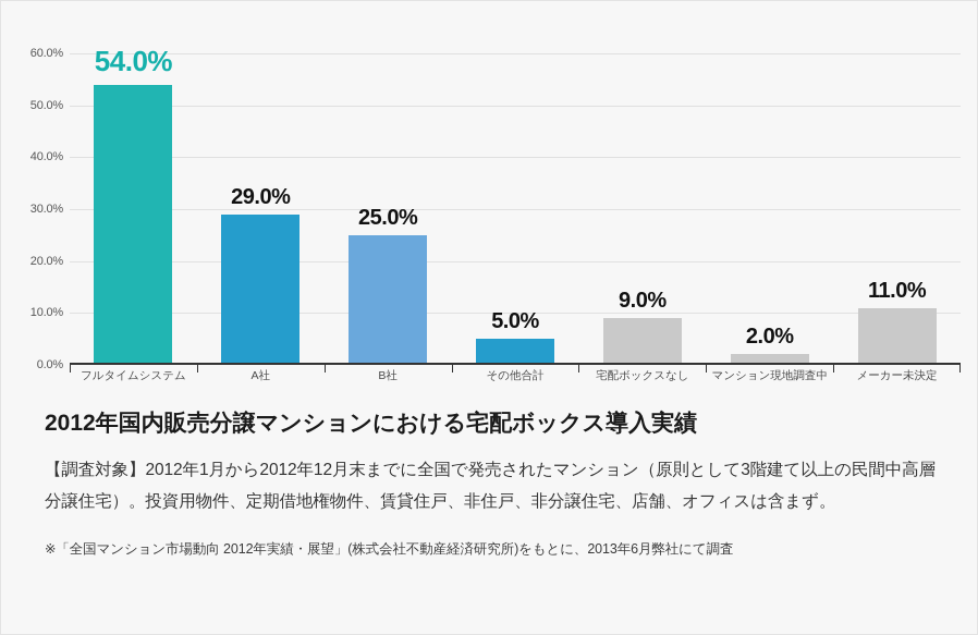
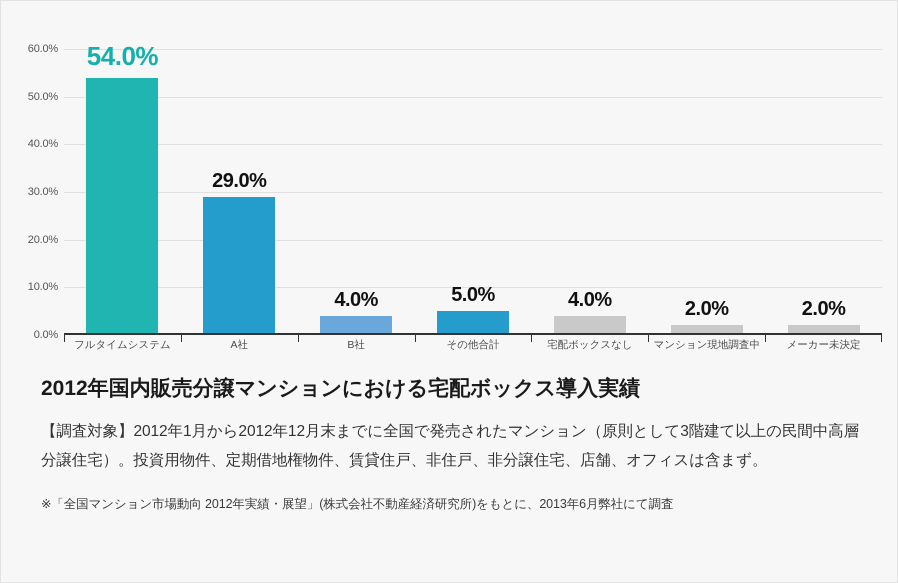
B社: 25.0% -> 4.0%
宅配ボックスなし: 9.0% -> 4.0%
メーカー未決定: 11.0% -> 2.0%
